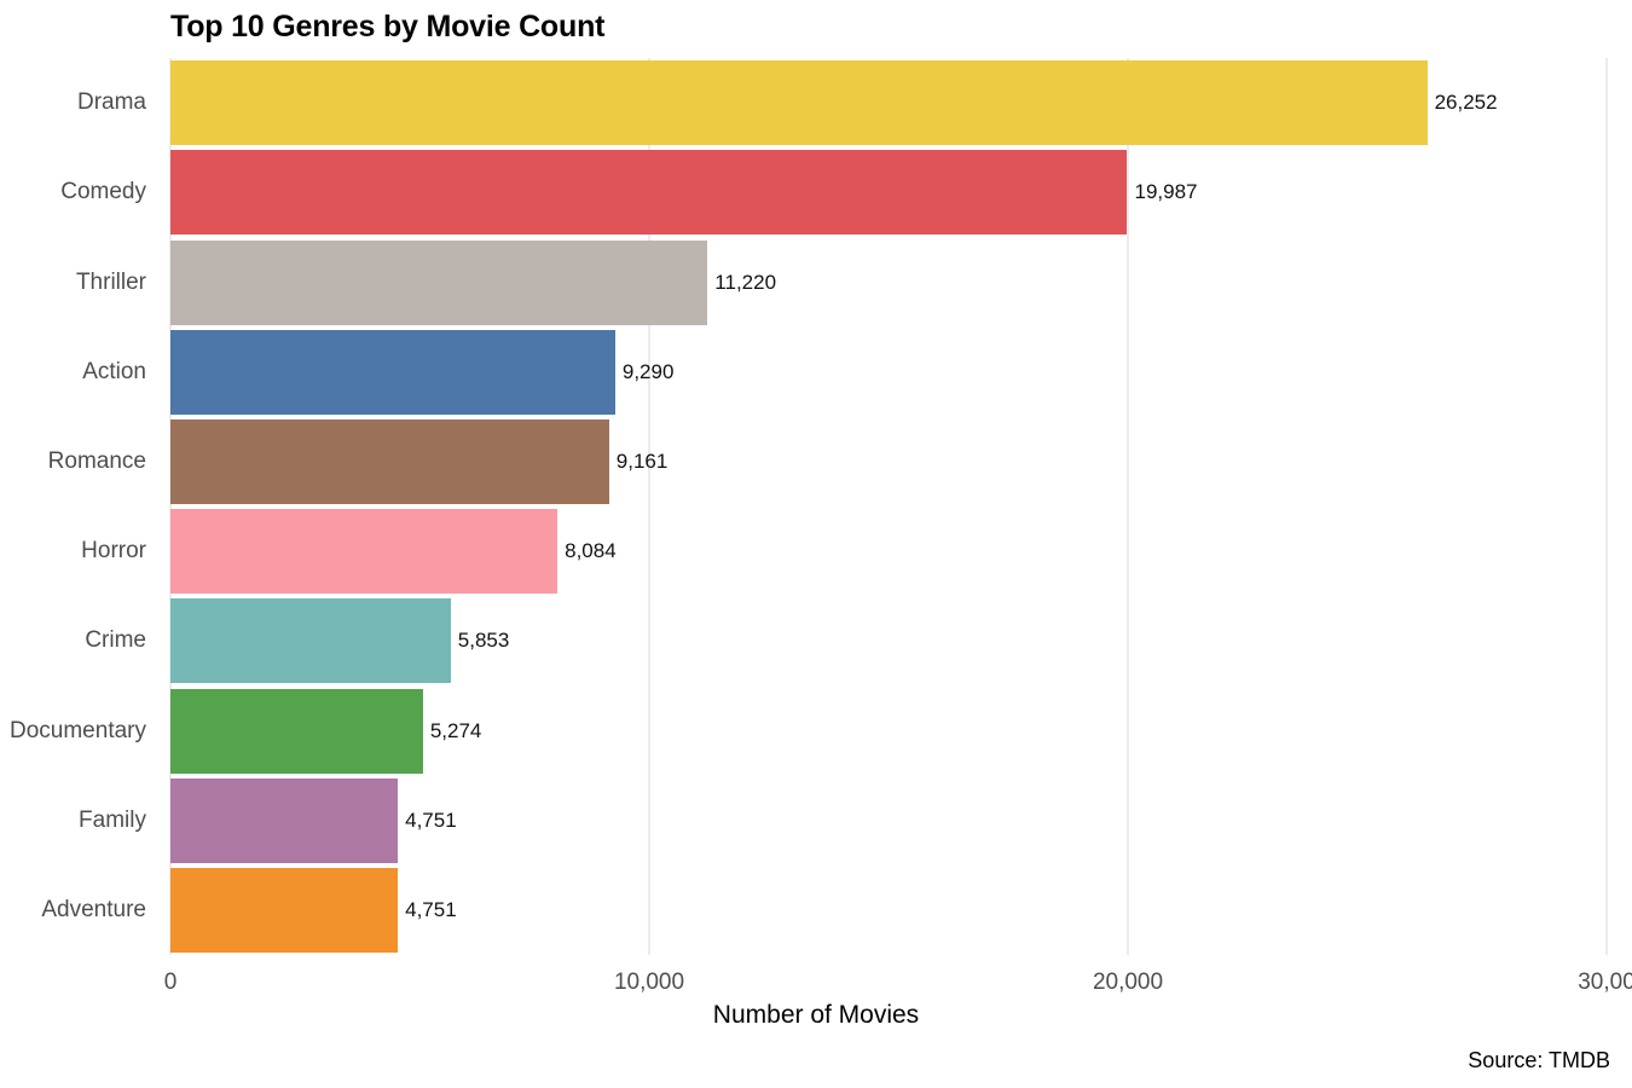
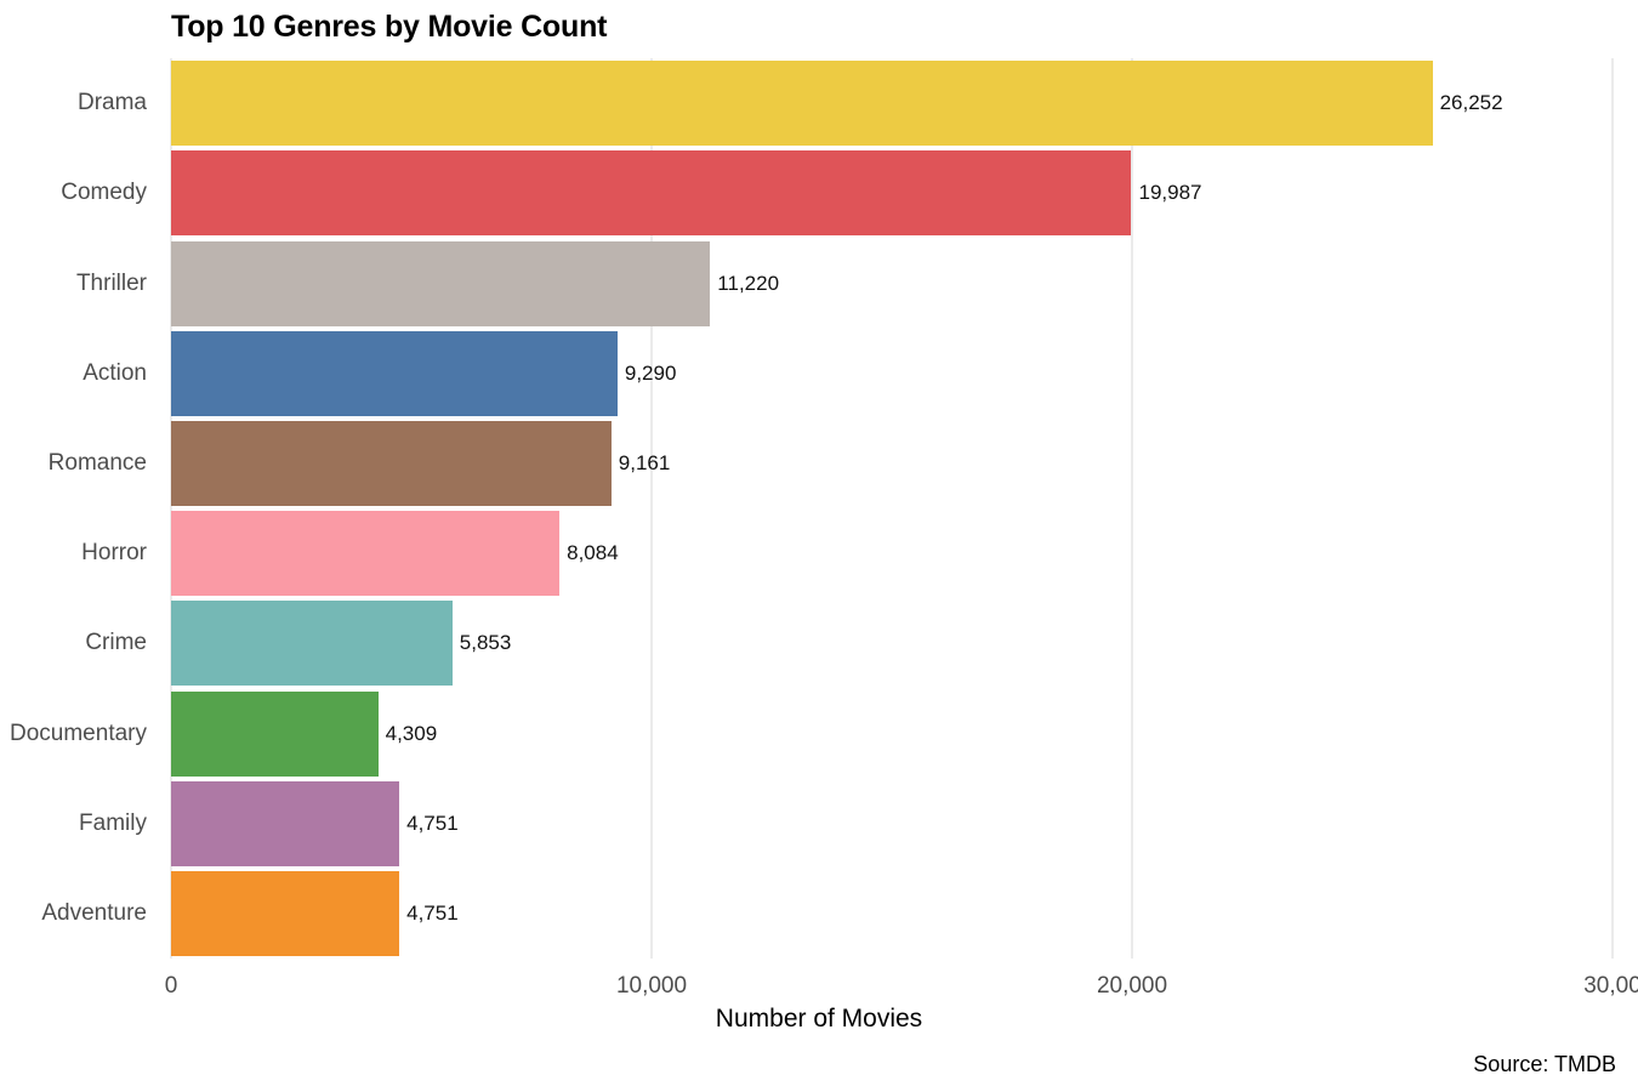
Documentary: 5,274 -> 4,309
